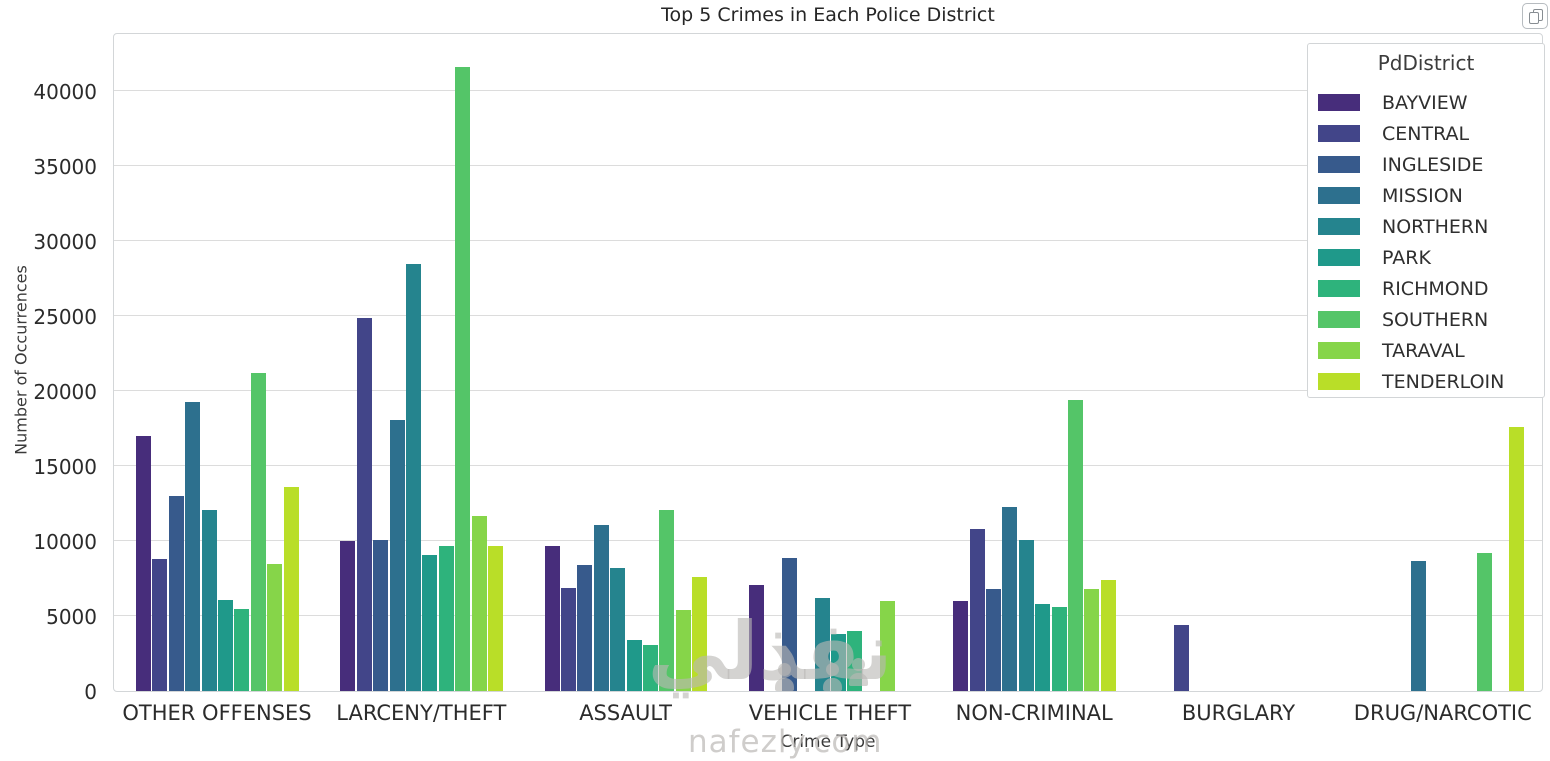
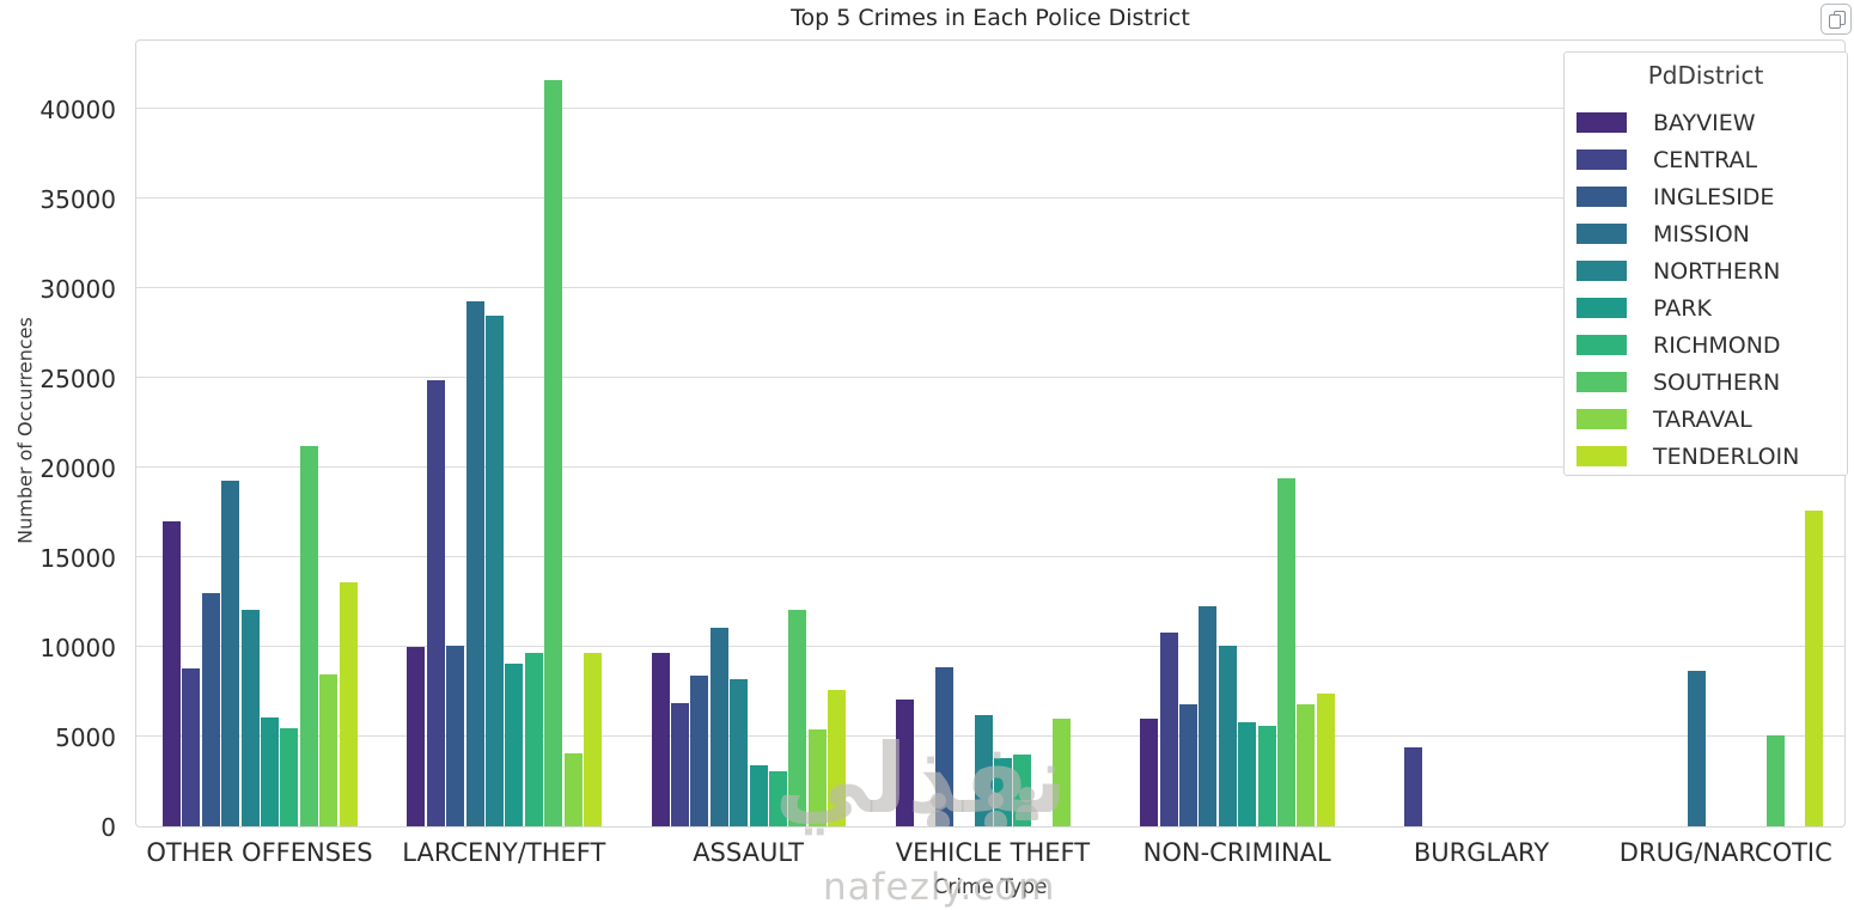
MISSION/LARCENY/THEFT: 18100 -> 29300
TARAVAL/LARCENY/THEFT: 11700 -> 4100
SOUTHERN/DRUG/NARCOTIC: 9200 -> 5100
